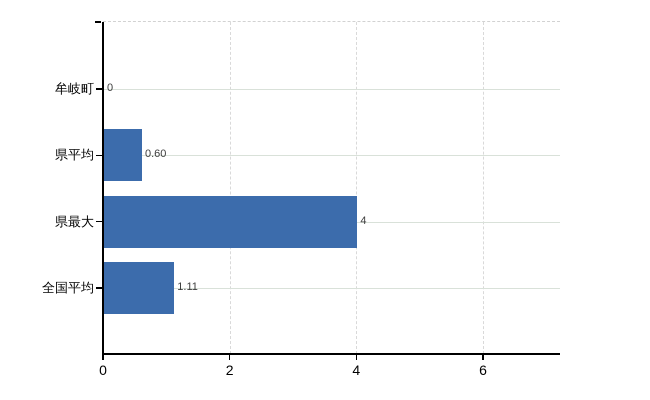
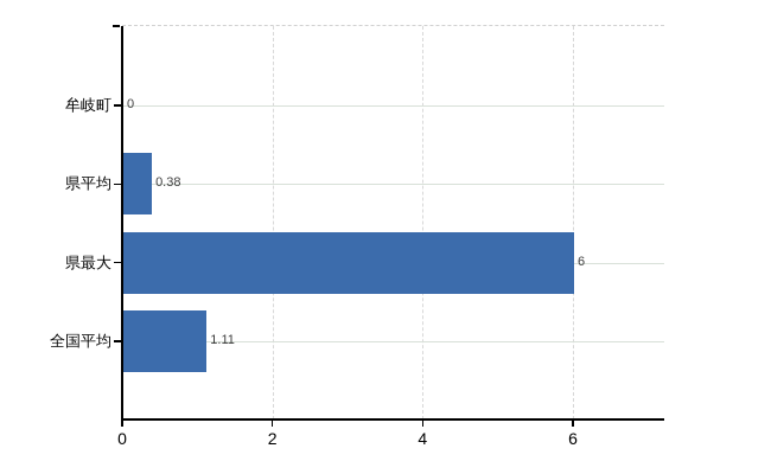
県平均: 0.60 -> 0.38
県最大: 4 -> 6
